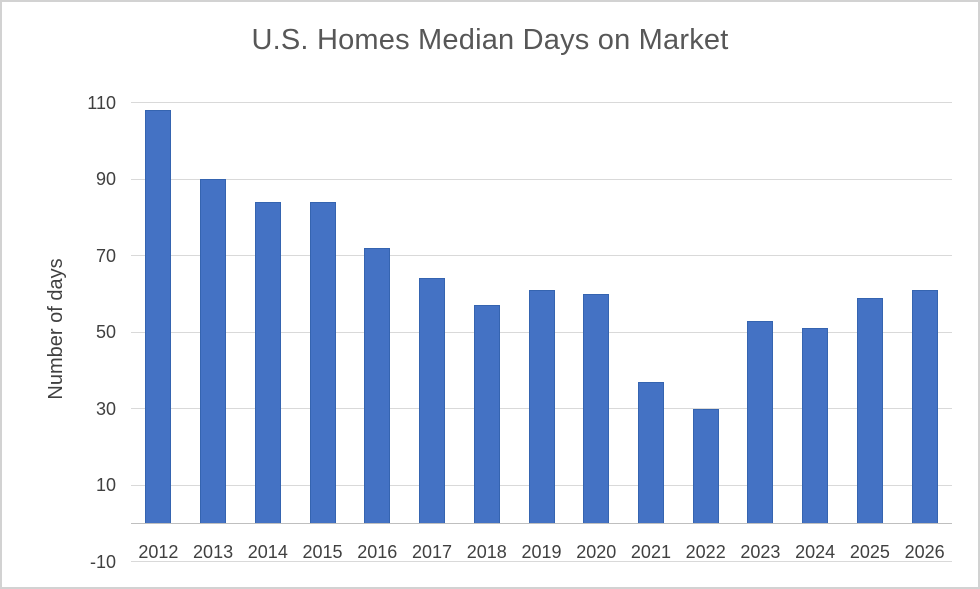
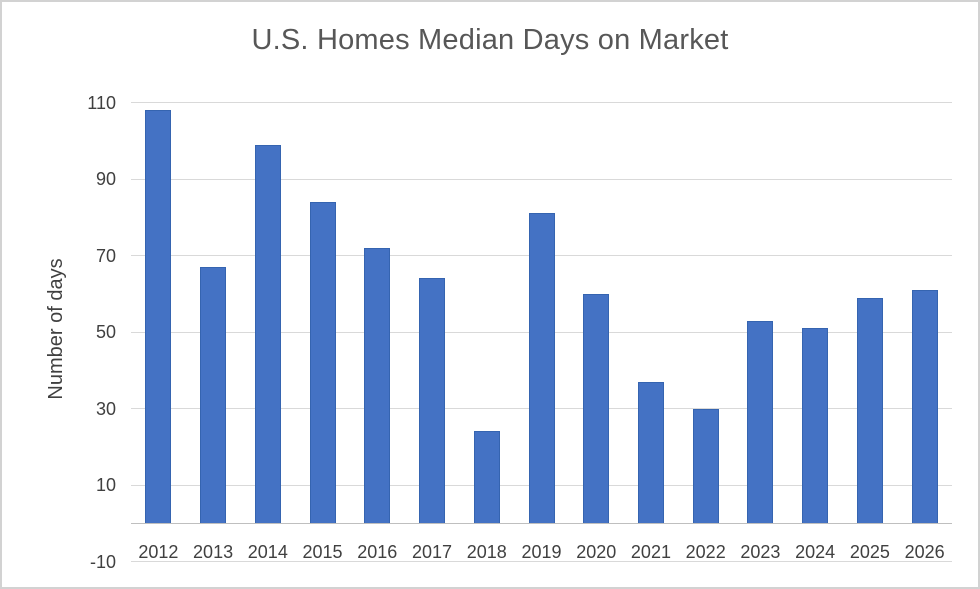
2013: 90 -> 67
2014: 84 -> 99
2018: 57 -> 24
2019: 61 -> 81
